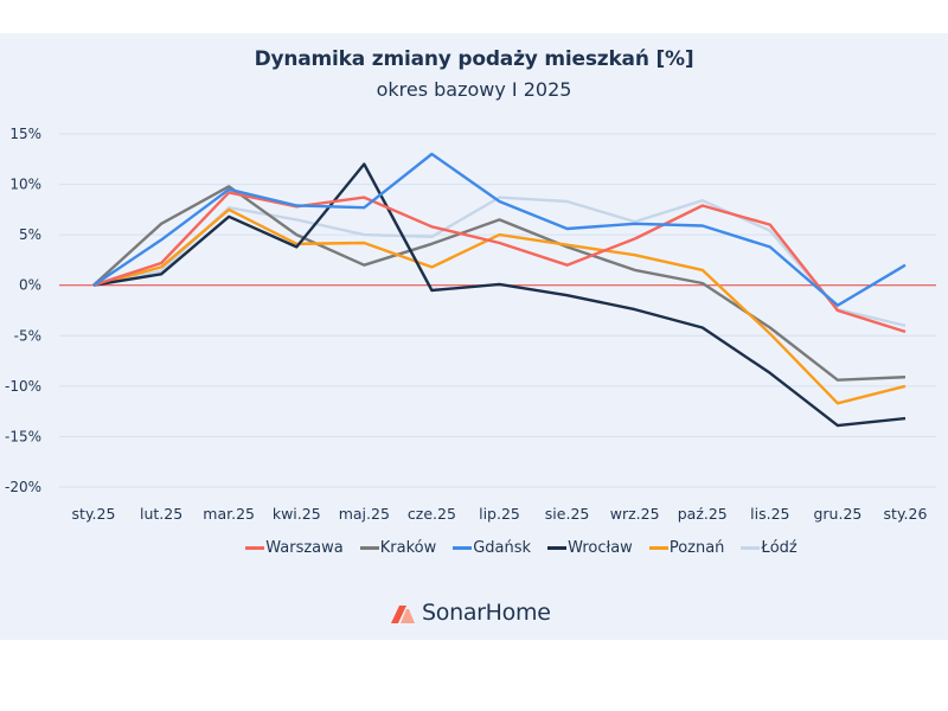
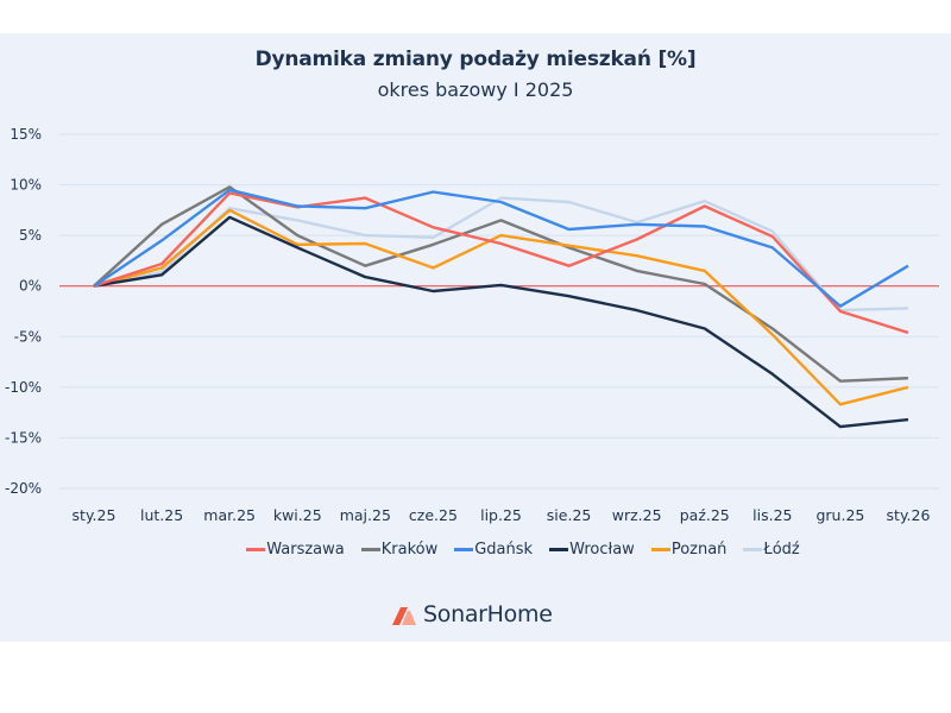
Wrocław/maj.25: 12% -> 1%
Gdańsk/cze.25: 13% -> 9%
Warszawa/lis.25: 6% -> 5%
Łódź/sty.26: -4% -> -2%
